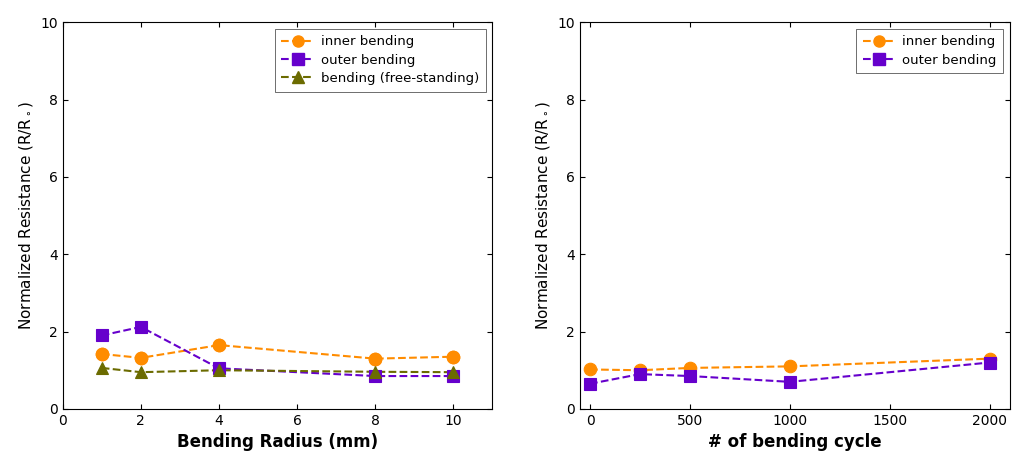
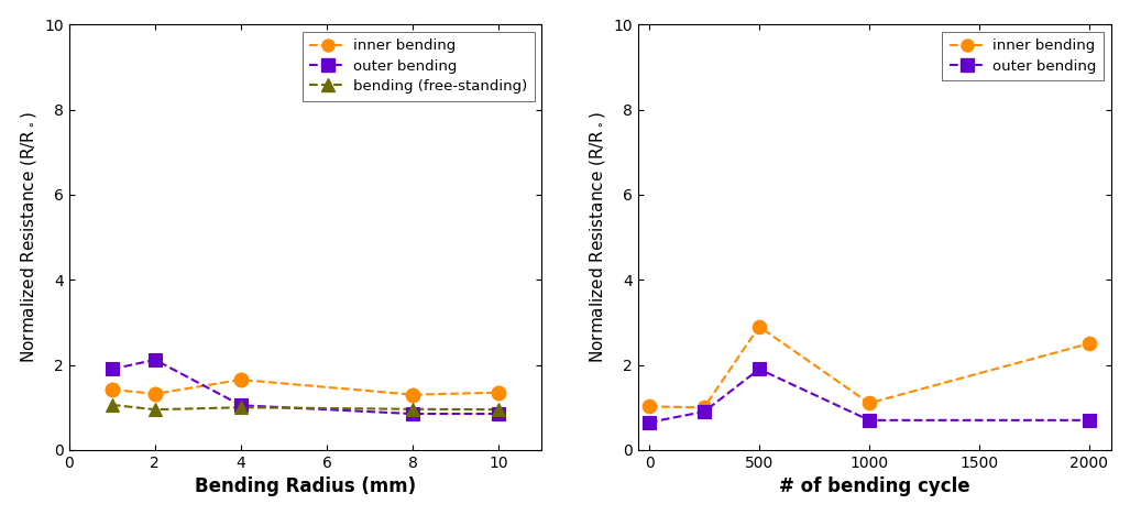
inner bending/500: 1.06 -> 2.90
outer bending/500: 0.85 -> 1.90
inner bending/2000: 1.30 -> 2.50
outer bending/2000: 1.20 -> 0.70
